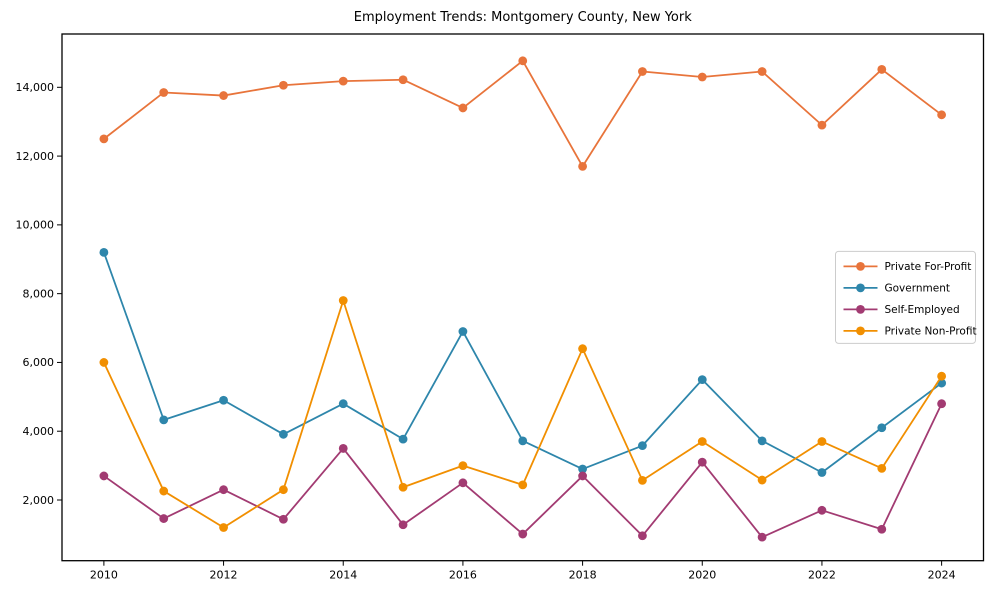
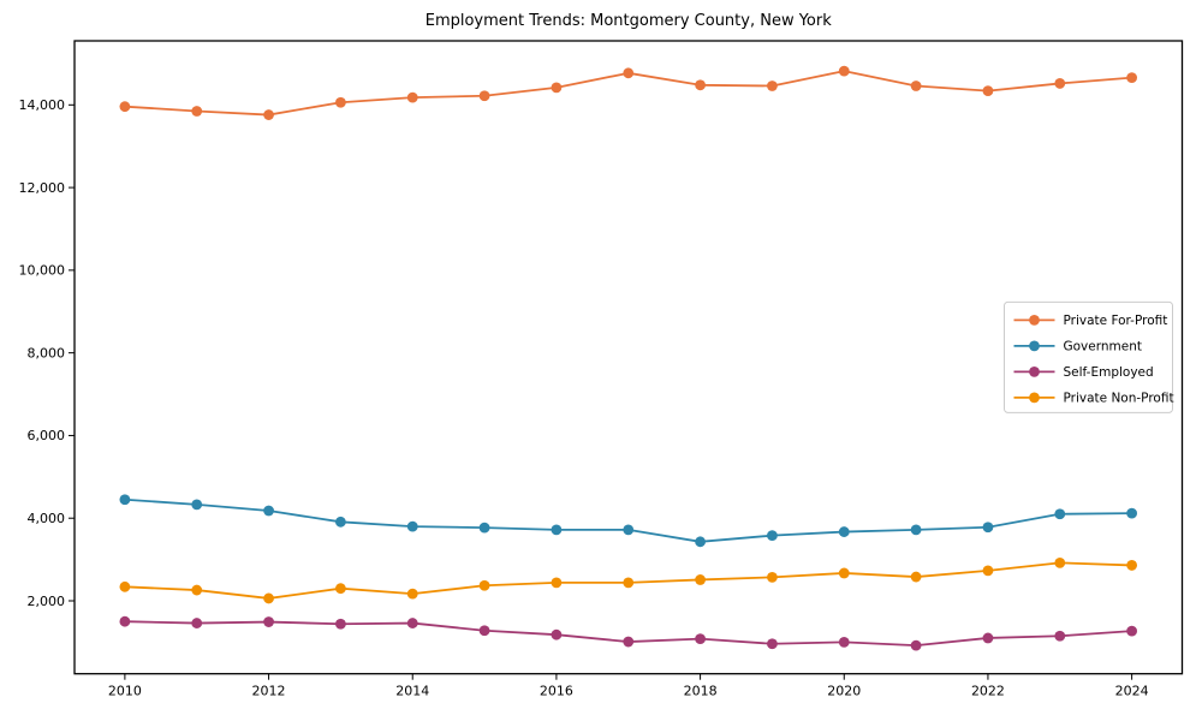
Private For-Profit/2010: 12500 -> 14000
Government/2010: 9200 -> 4400
Self-Employed/2010: 2700 -> 1500
Private Non-Profit/2010: 6000 -> 2300
Government/2012: 4900 -> 4200
Self-Employed/2012: 2300 -> 1500
Private Non-Profit/2012: 1200 -> 2100
Government/2014: 4800 -> 3800
Self-Employed/2014: 3500 -> 1500
Private Non-Profit/2014: 7800 -> 2200
Private For-Profit/2016: 13400 -> 14400
Government/2016: 6900 -> 3700
Self-Employed/2016: 2500 -> 1200
Private Non-Profit/2016: 3000 -> 2400
Private For-Profit/2018: 11700 -> 14500
Government/2018: 2900 -> 3400
Self-Employed/2018: 2700 -> 1100
Private Non-Profit/2018: 6400 -> 2500
Private For-Profit/2020: 14300 -> 14800
Government/2020: 5500 -> 3700
Self-Employed/2020: 3100 -> 1000
Private Non-Profit/2020: 3700 -> 2700
Private For-Profit/2022: 12900 -> 14300
Government/2022: 2800 -> 3800
Self-Employed/2022: 1700 -> 1100
Private Non-Profit/2022: 3700 -> 2700
Private For-Profit/2024: 13200 -> 14700
Government/2024: 5400 -> 4100
Self-Employed/2024: 4800 -> 1300
Private Non-Profit/2024: 5600 -> 2900
